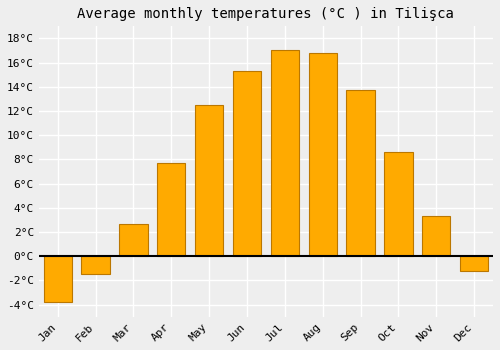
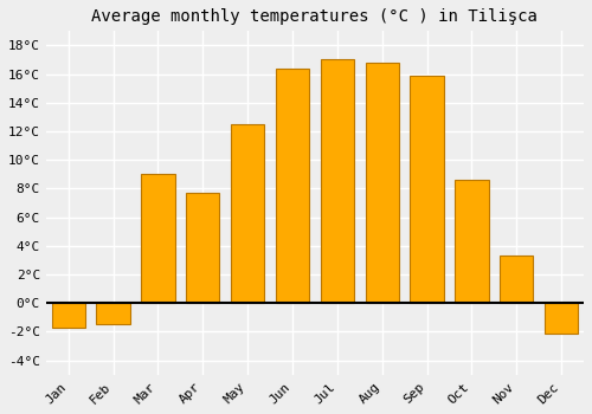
Jan: -3.8°C -> -1.7°C
Mar: 2.7°C -> 9.0°C
Jun: 15.3°C -> 16.4°C
Sep: 13.7°C -> 15.9°C
Dec: -1.2°C -> -2.1°C
